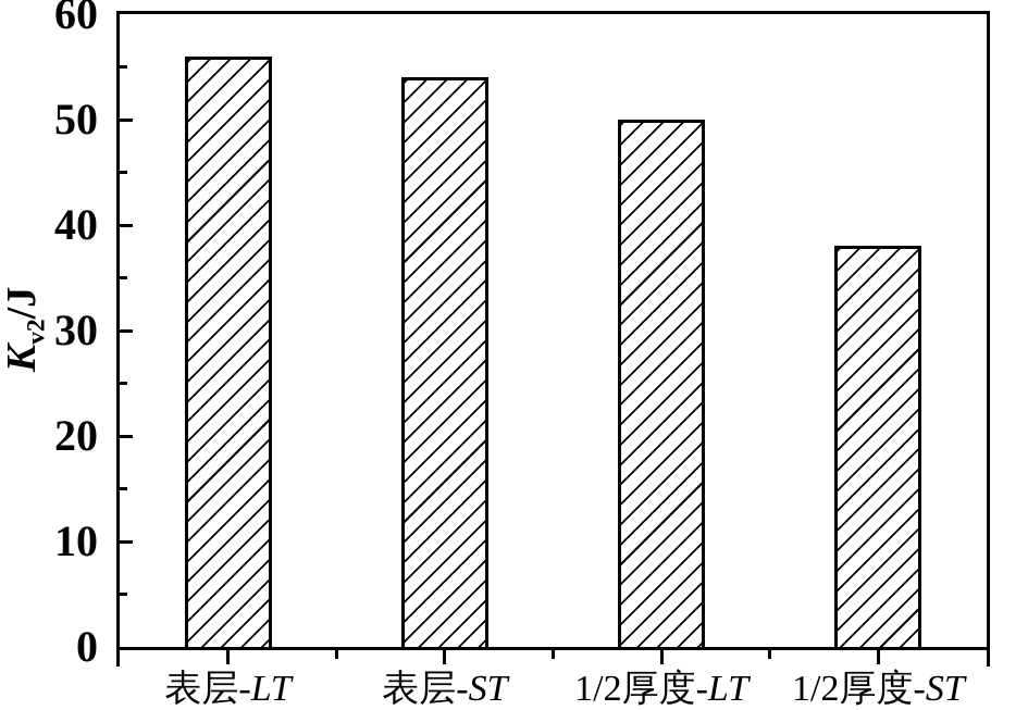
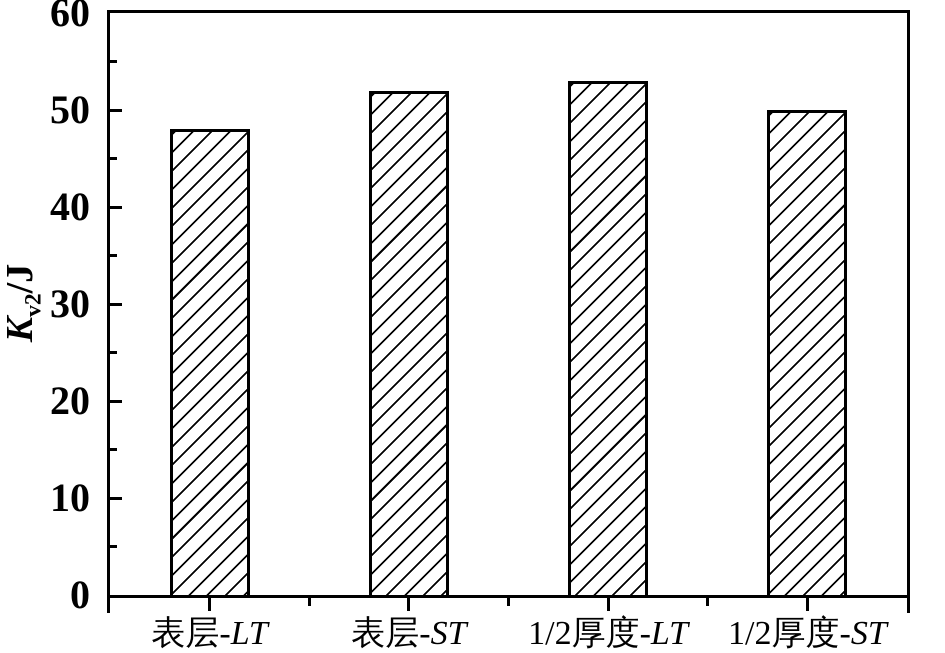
表层-LT: 56 -> 48
表层-ST: 54 -> 52
1/2厚度-LT: 50 -> 53
1/2厚度-ST: 38 -> 50
